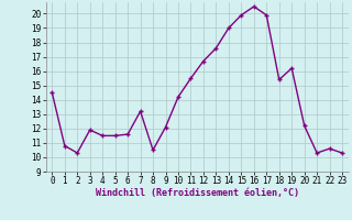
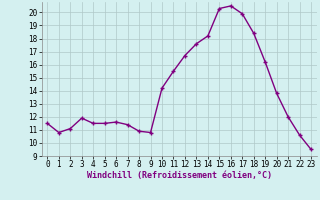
0: 14.5 -> 11.5
2: 10.3 -> 11.1
7: 13.2 -> 11.4
8: 10.5 -> 10.9
9: 12.1 -> 10.8
14: 19.0 -> 18.2
15: 19.9 -> 20.3
18: 15.4 -> 18.4
20: 12.2 -> 13.8
21: 10.3 -> 12.0
23: 10.3 -> 9.5
